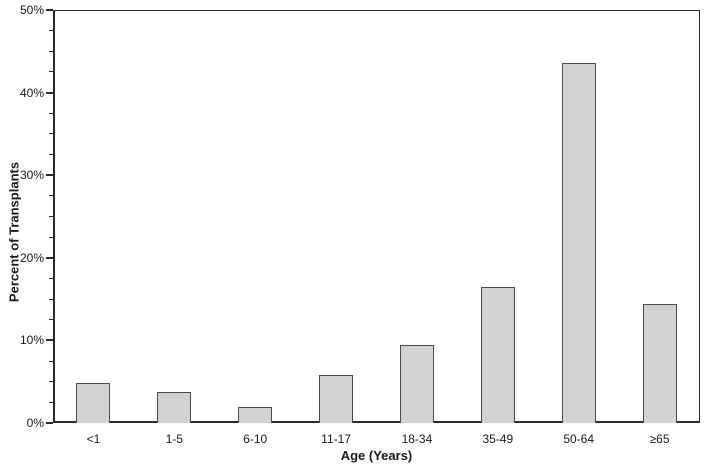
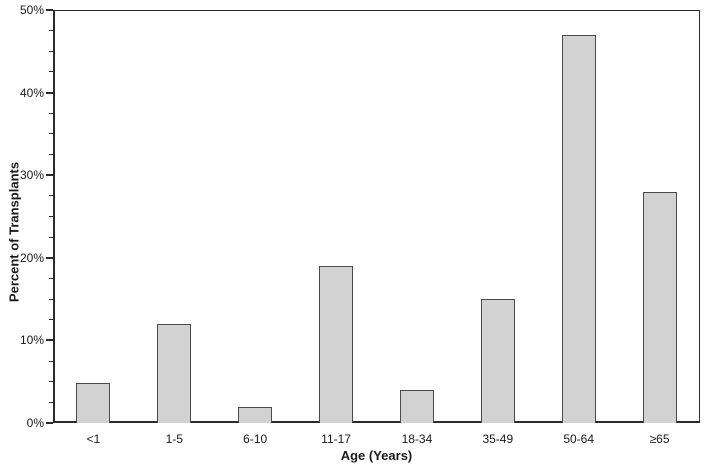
1-5: 4% -> 12%
11-17: 6% -> 19%
18-34: 9% -> 4%
35-49: 16% -> 15%
50-64: 44% -> 47%
≥65: 14% -> 28%
